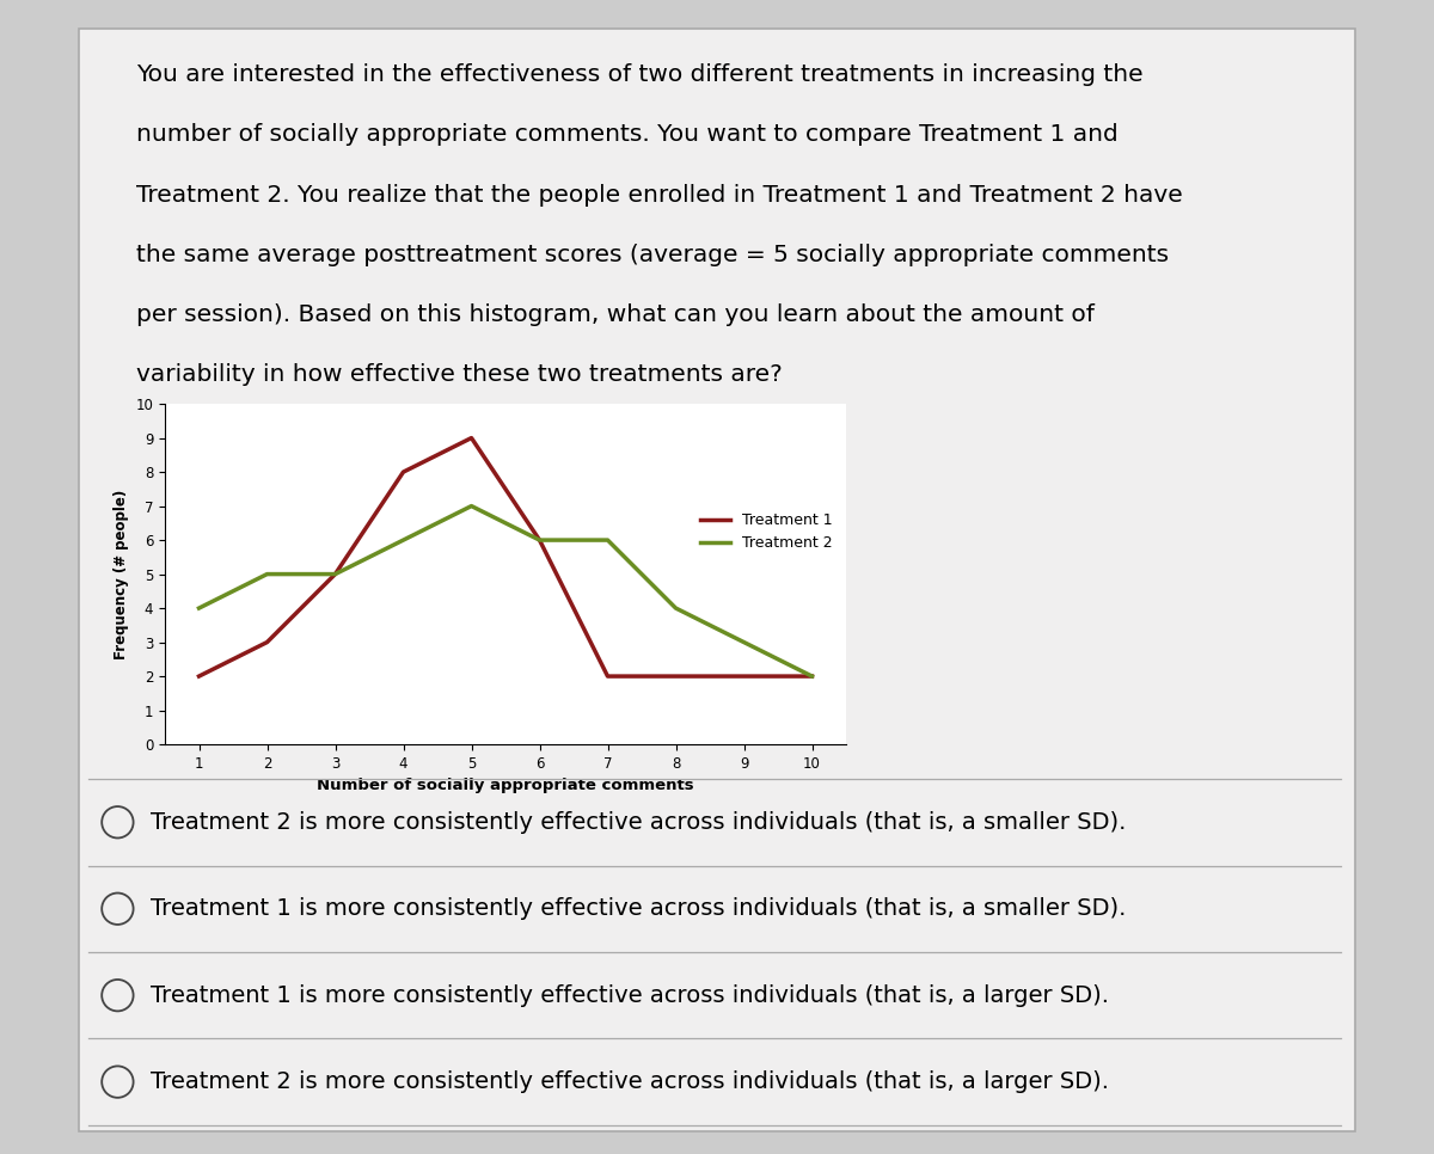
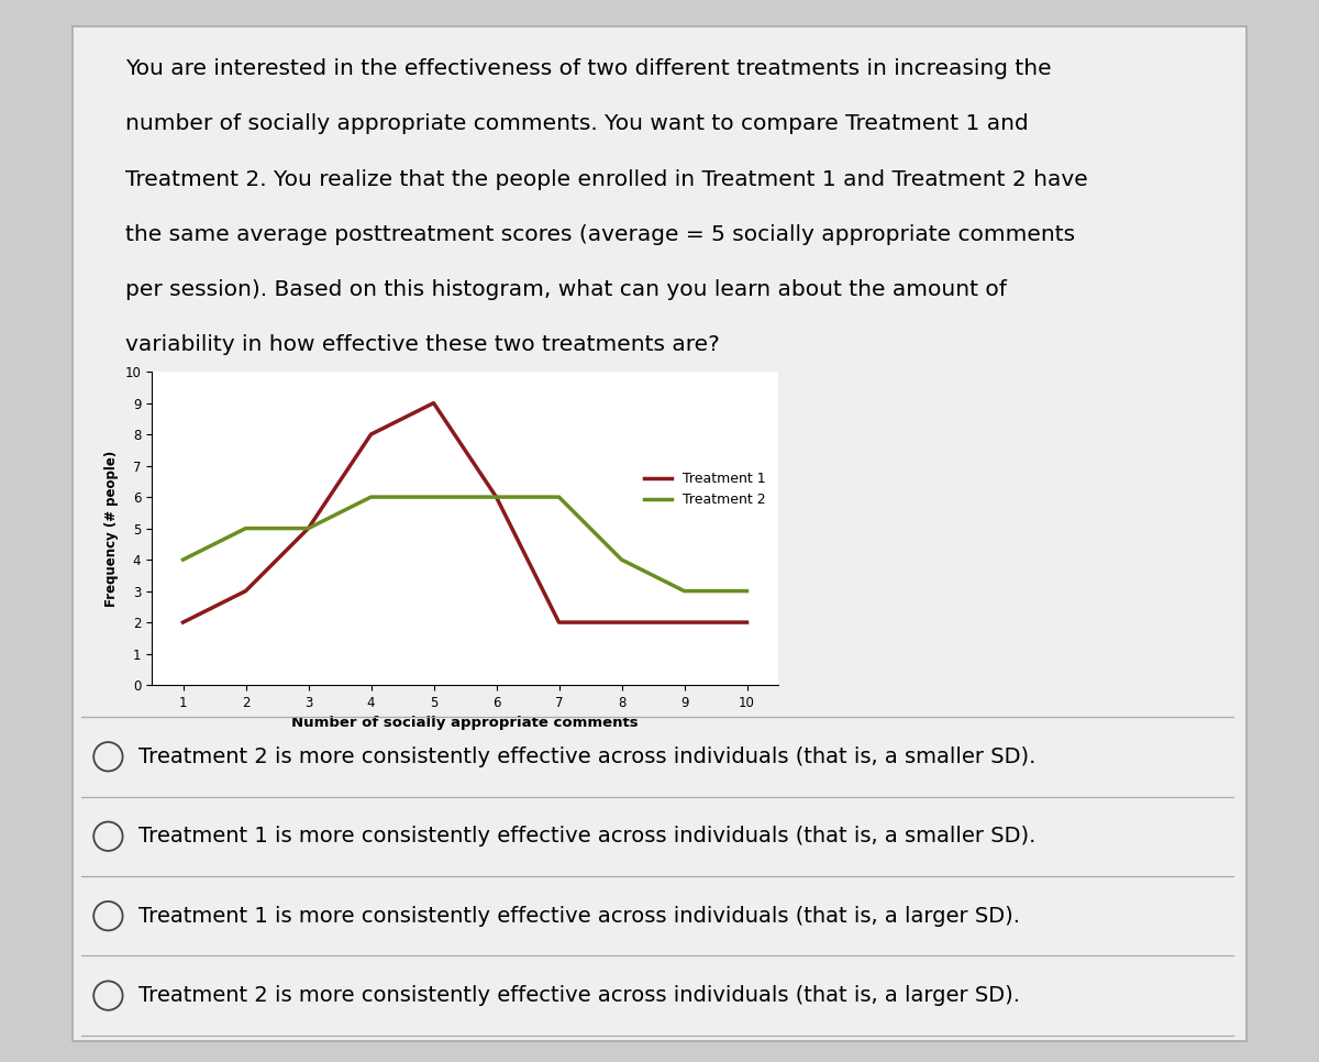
Treatment 2/5: 7 -> 6
Treatment 2/10: 2 -> 3
